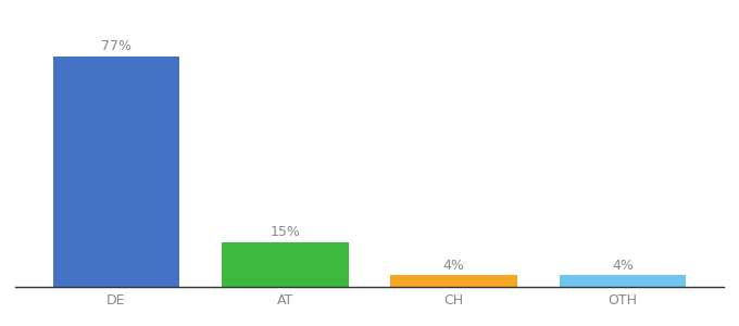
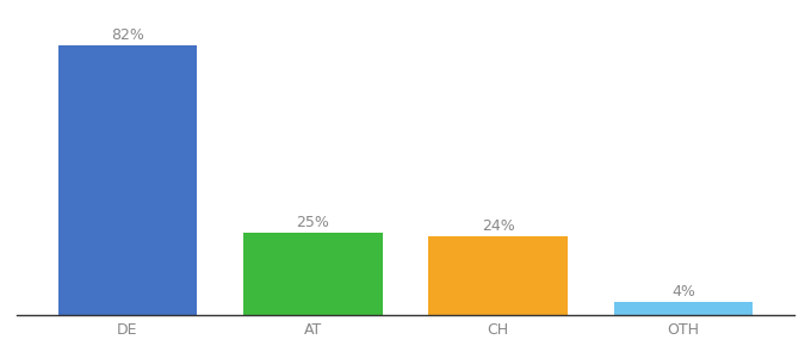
DE: 77% -> 82%
AT: 15% -> 25%
CH: 4% -> 24%
